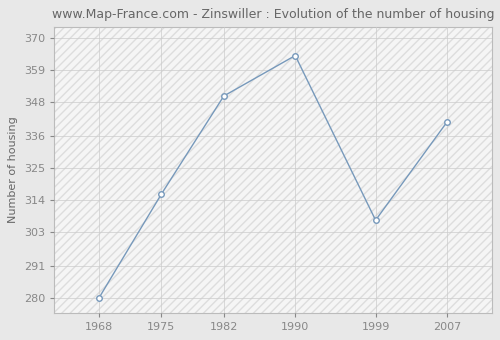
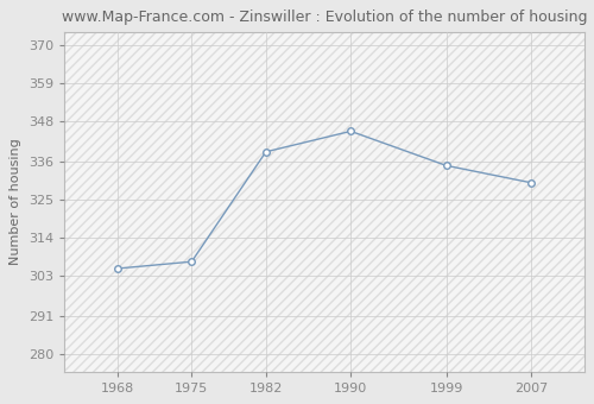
1968: 280 -> 305
1975: 316 -> 307
1982: 350 -> 339
1990: 364 -> 345
1999: 307 -> 335
2007: 341 -> 330
